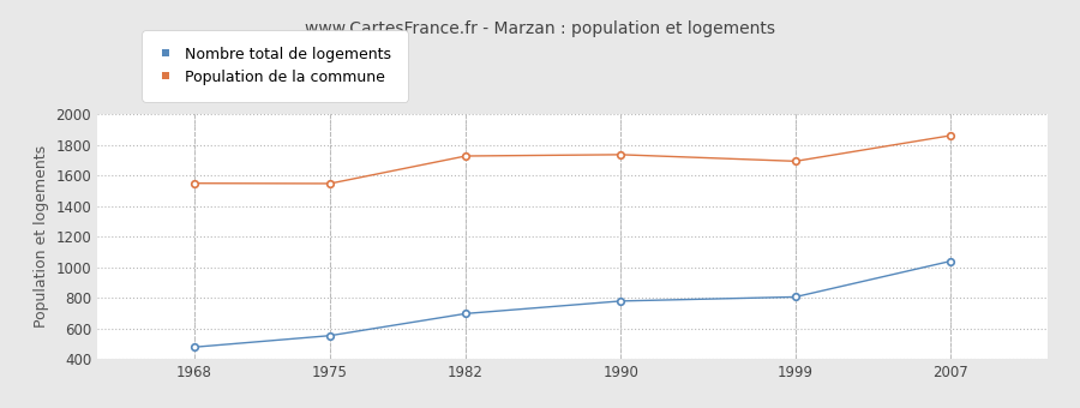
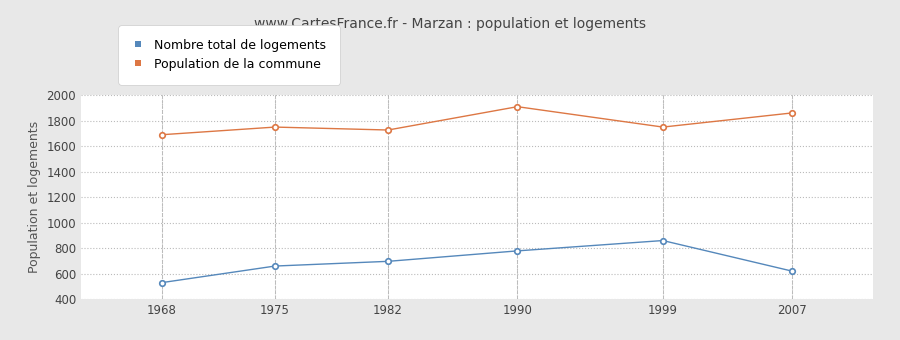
Nombre total de logements/1968: 480 -> 530
Population de la commune/1968: 1550 -> 1690
Nombre total de logements/1975: 550 -> 660
Population de la commune/1975: 1550 -> 1750
Population de la commune/1990: 1740 -> 1910
Nombre total de logements/1999: 810 -> 860
Population de la commune/1999: 1690 -> 1750
Nombre total de logements/2007: 1040 -> 620
